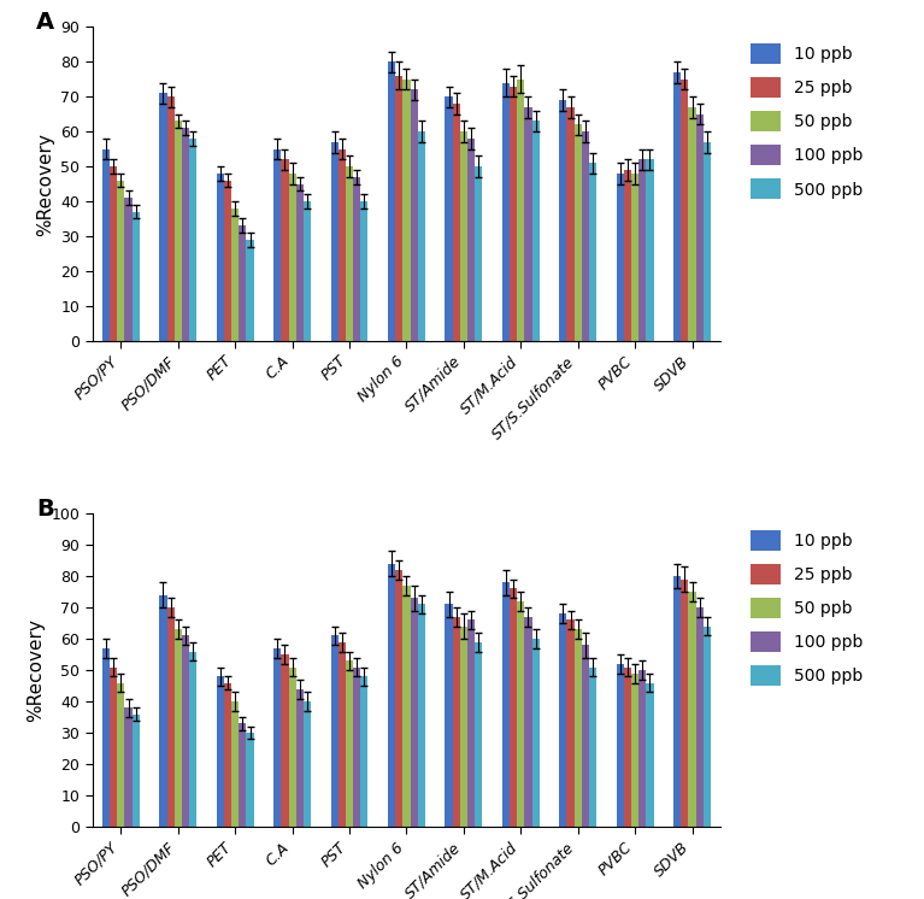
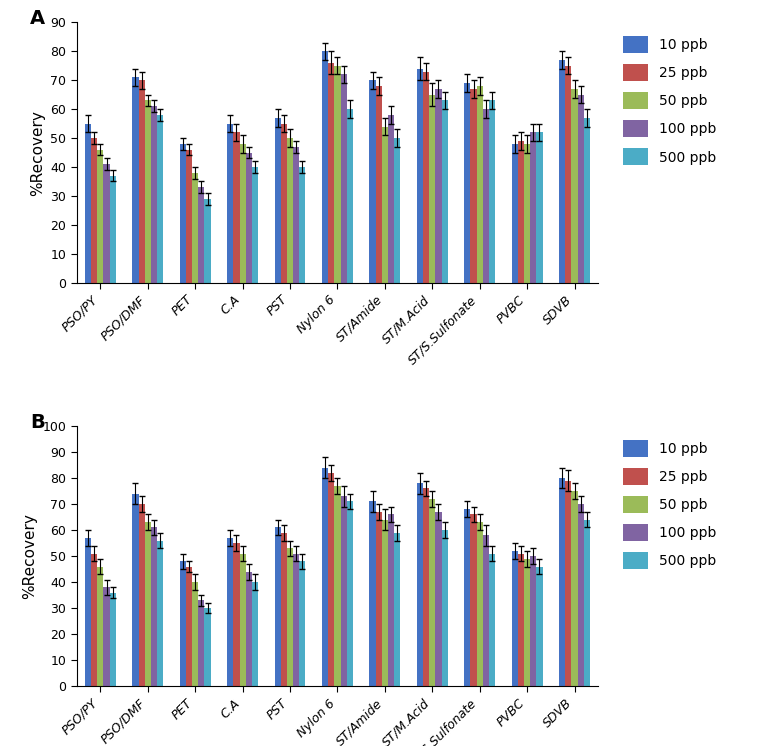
50 ppb/ST/Amide: 60 -> 54
50 ppb/ST/M.Acid: 75 -> 65
50 ppb/ST/S.Sulfonate: 62 -> 68
500 ppb/ST/S.Sulfonate: 51 -> 63
